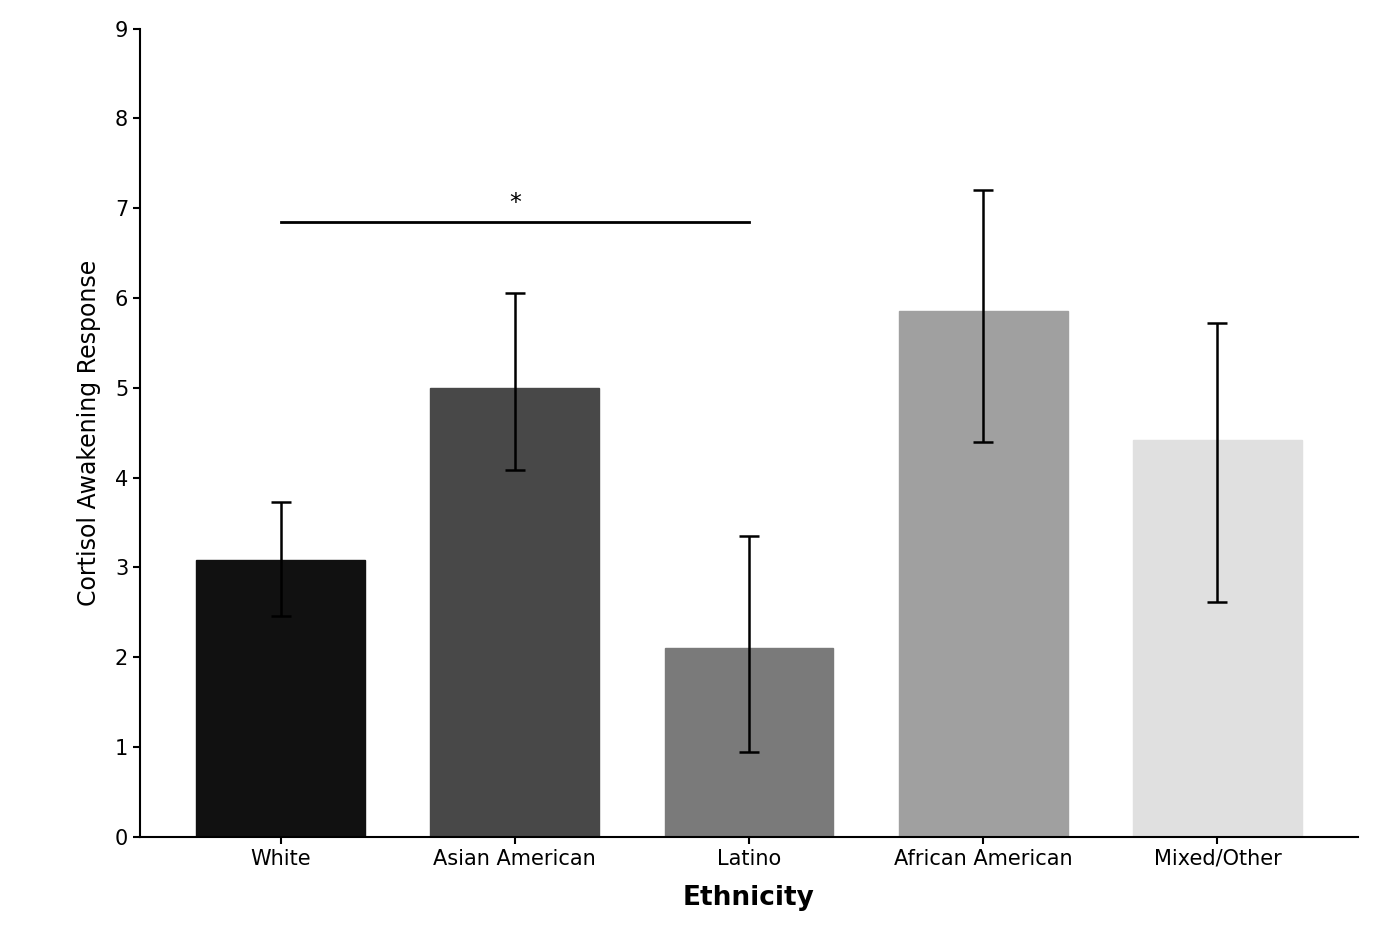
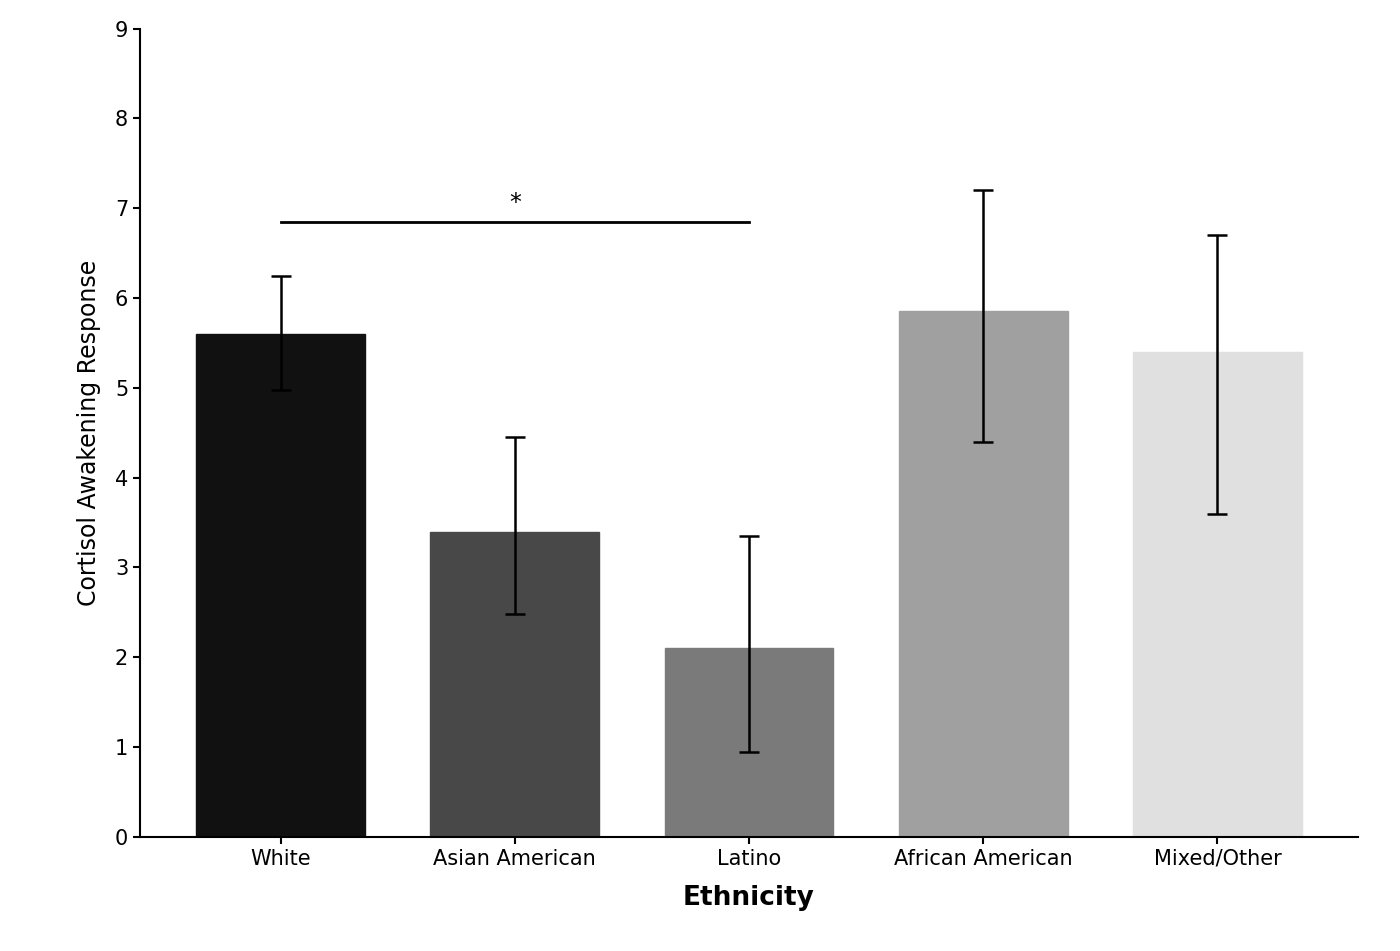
White: 3.08 -> 5.60
Asian American: 5.00 -> 3.40
Mixed/Other: 4.42 -> 5.40
